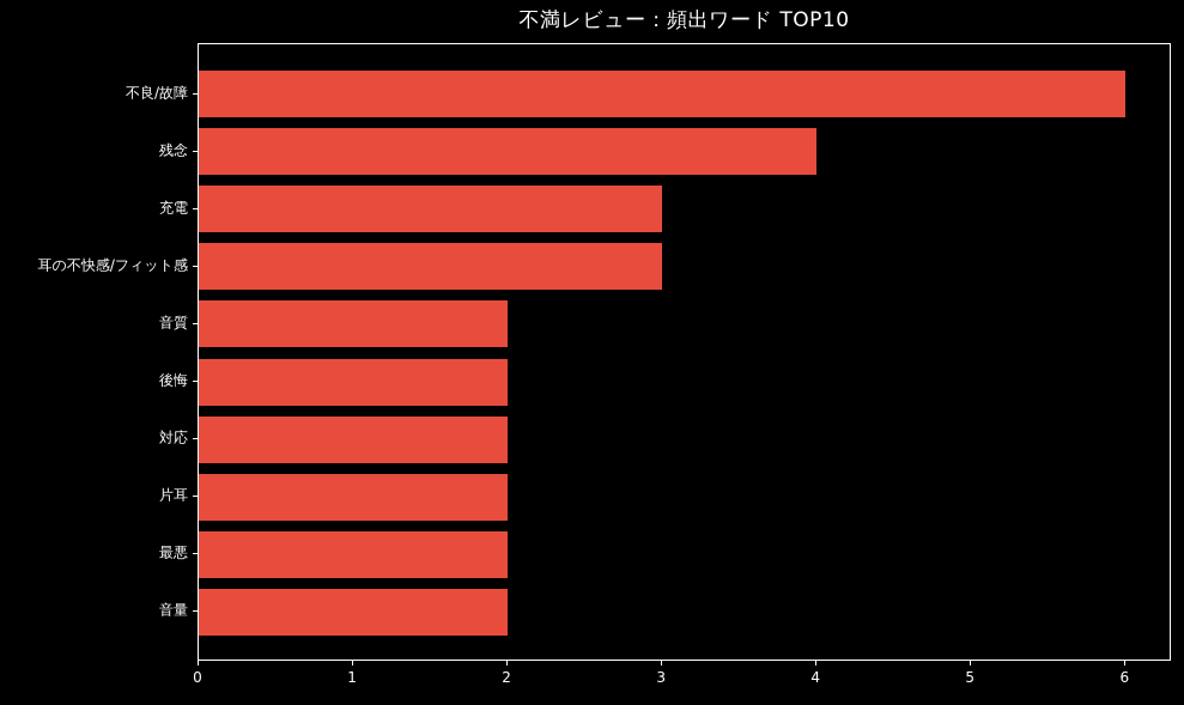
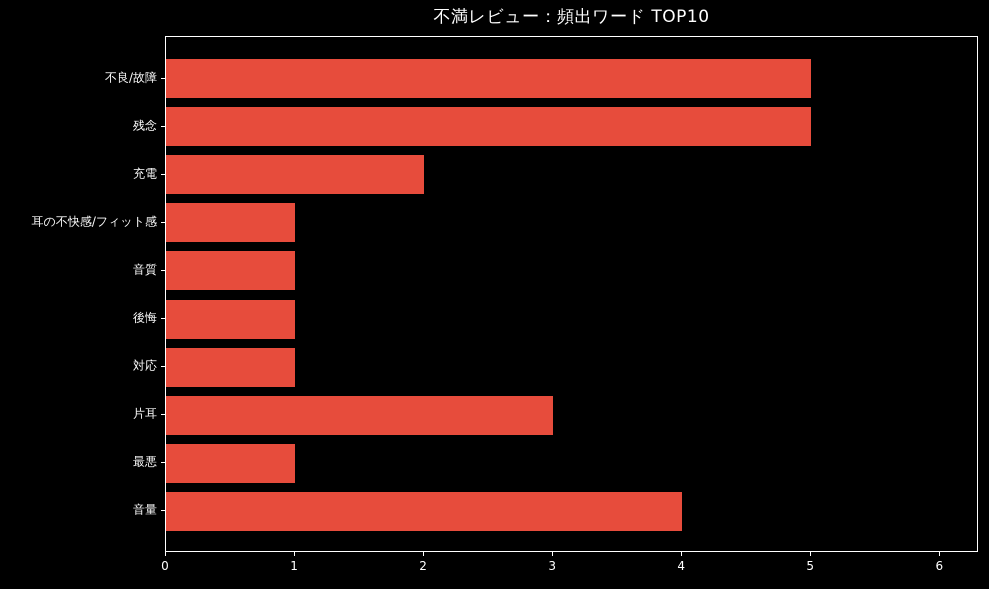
不良/故障: 6 -> 5
残念: 4 -> 5
充電: 3 -> 2
耳の不快感/フィット感: 3 -> 1
音質: 2 -> 1
後悔: 2 -> 1
対応: 2 -> 1
片耳: 2 -> 3
最悪: 2 -> 1
音量: 2 -> 4
